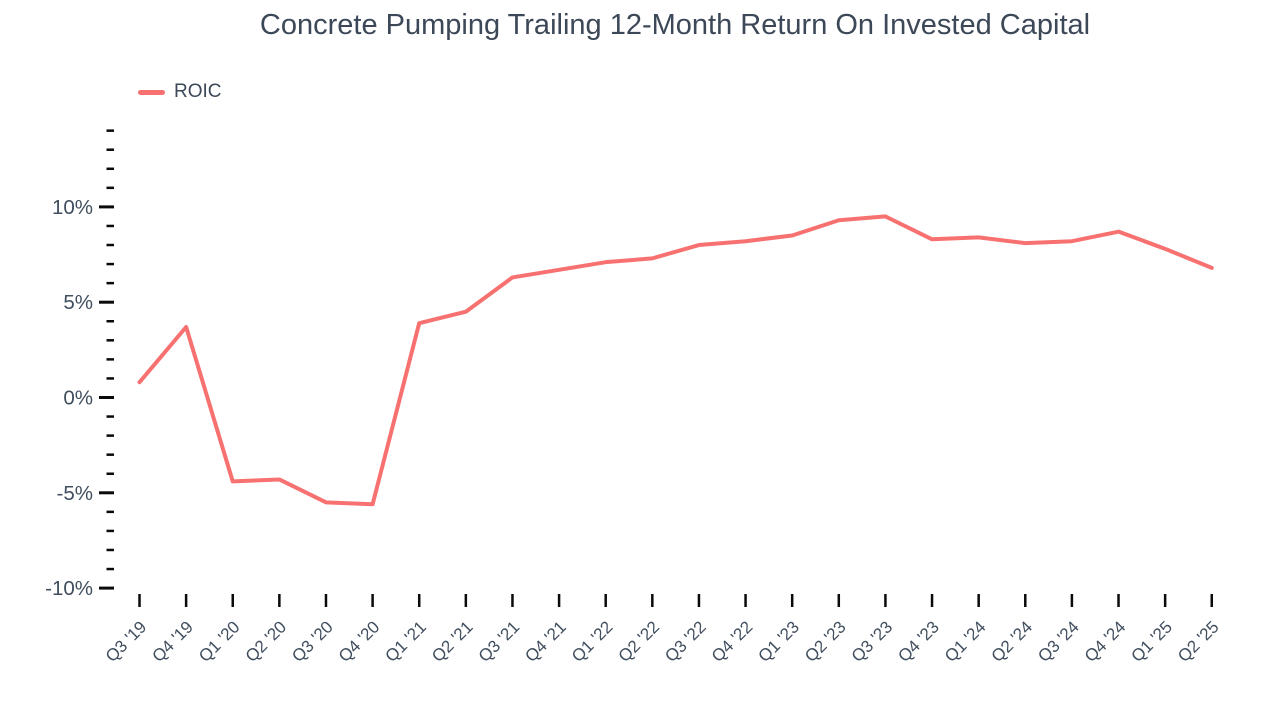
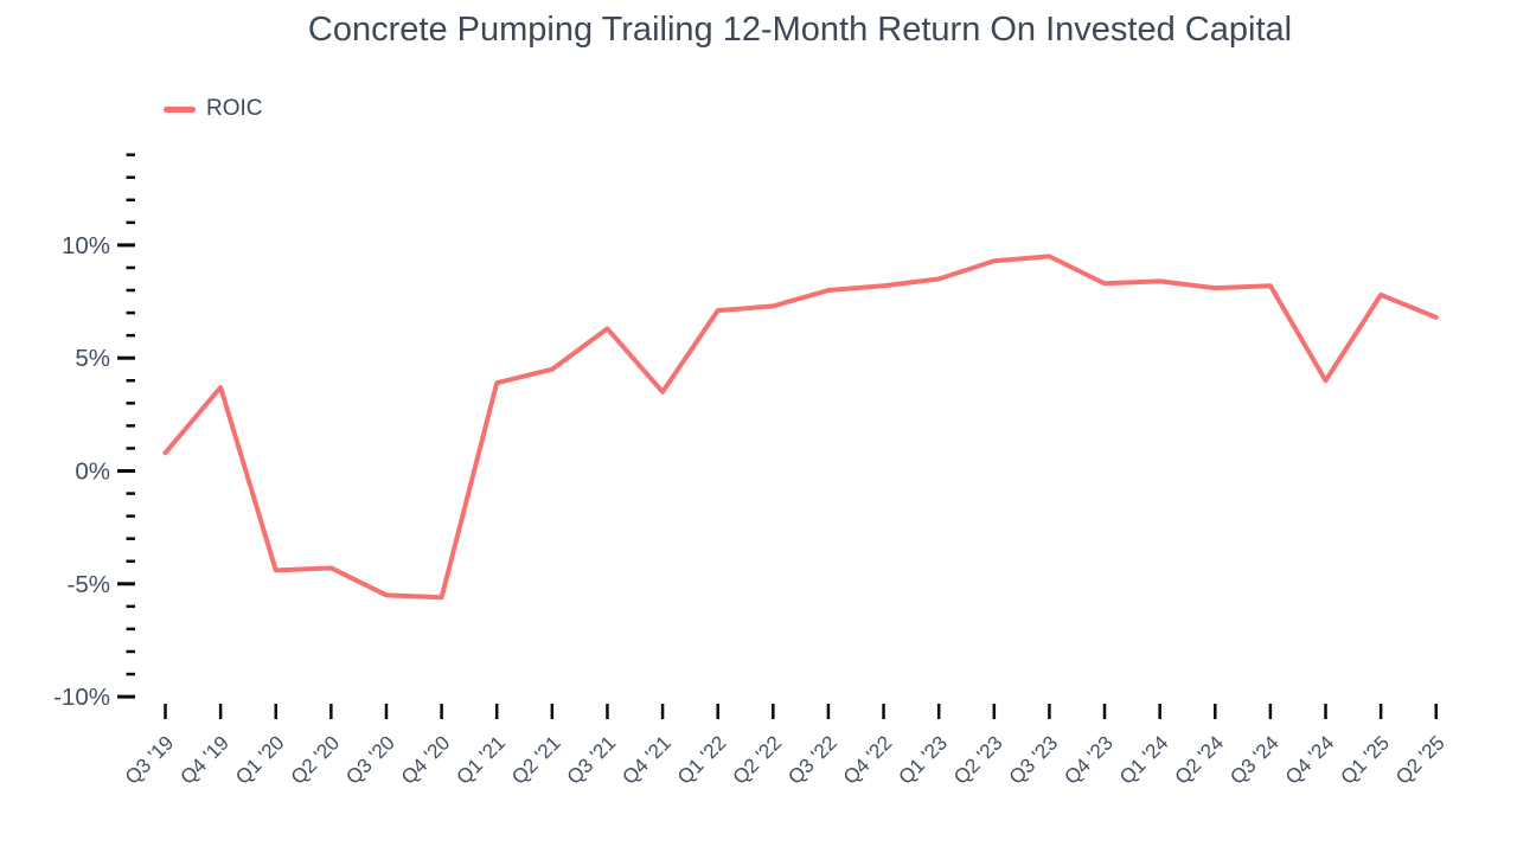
Q4 '21: 6.7% -> 3.5%
Q4 '24: 8.7% -> 4.0%
